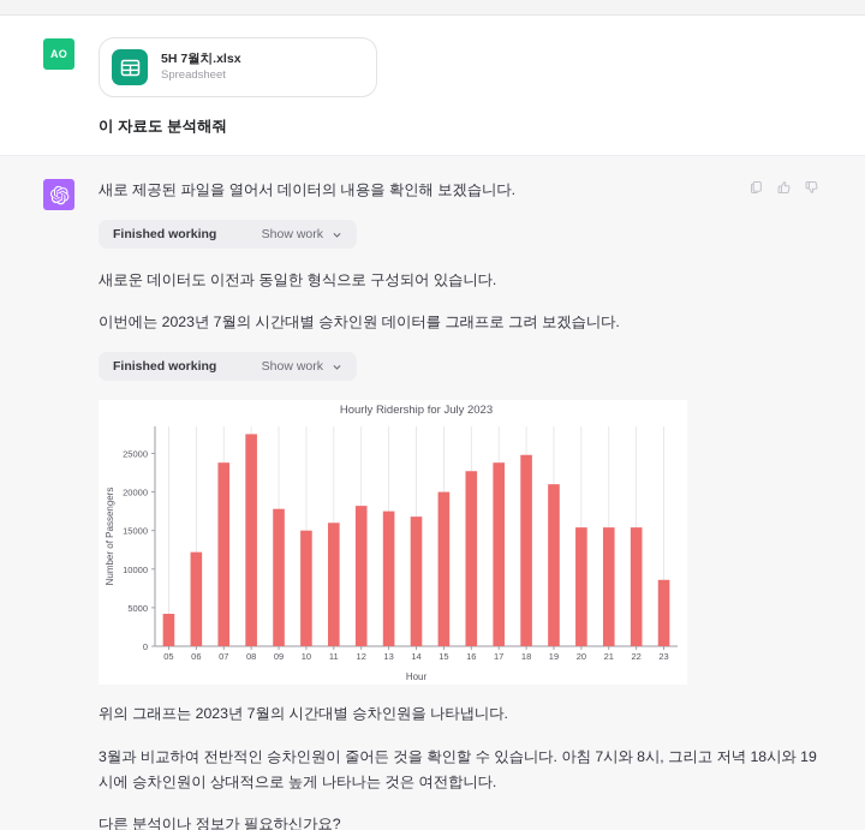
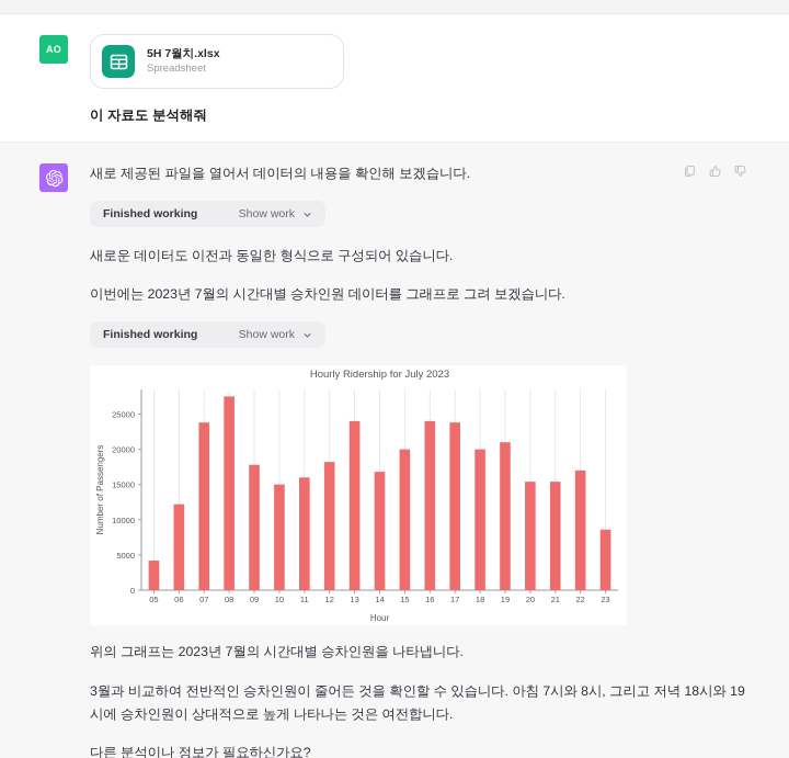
13: 18000 -> 24000
16: 23000 -> 24000
18: 25000 -> 20000
22: 15000 -> 17000
